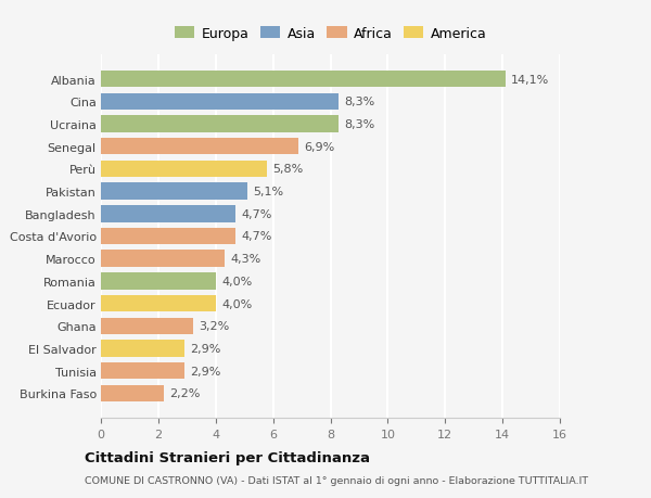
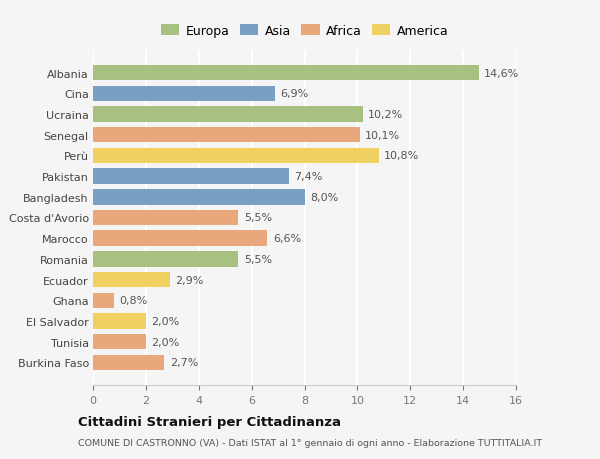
Albania: 14,1% -> 14,6%
Cina: 8,3% -> 6,9%
Ucraina: 8,3% -> 10,2%
Senegal: 6,9% -> 10,1%
Perù: 5,8% -> 10,8%
Pakistan: 5,1% -> 7,4%
Bangladesh: 4,7% -> 8,0%
Costa d'Avorio: 4,7% -> 5,5%
Marocco: 4,3% -> 6,6%
Romania: 4,0% -> 5,5%
Ecuador: 4,0% -> 2,9%
Ghana: 3,2% -> 0,8%
El Salvador: 2,9% -> 2,0%
Tunisia: 2,9% -> 2,0%
Burkina Faso: 2,2% -> 2,7%
